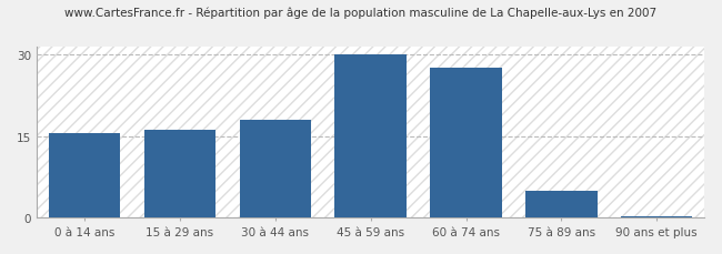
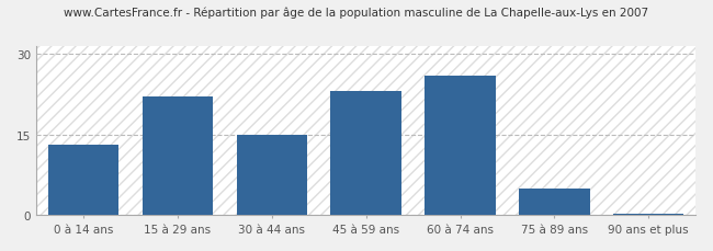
0 à 14 ans: 15.5 -> 13.0
15 à 29 ans: 16.2 -> 22.0
30 à 44 ans: 18.0 -> 15.0
45 à 59 ans: 30.0 -> 23.0
60 à 74 ans: 27.5 -> 26.0
